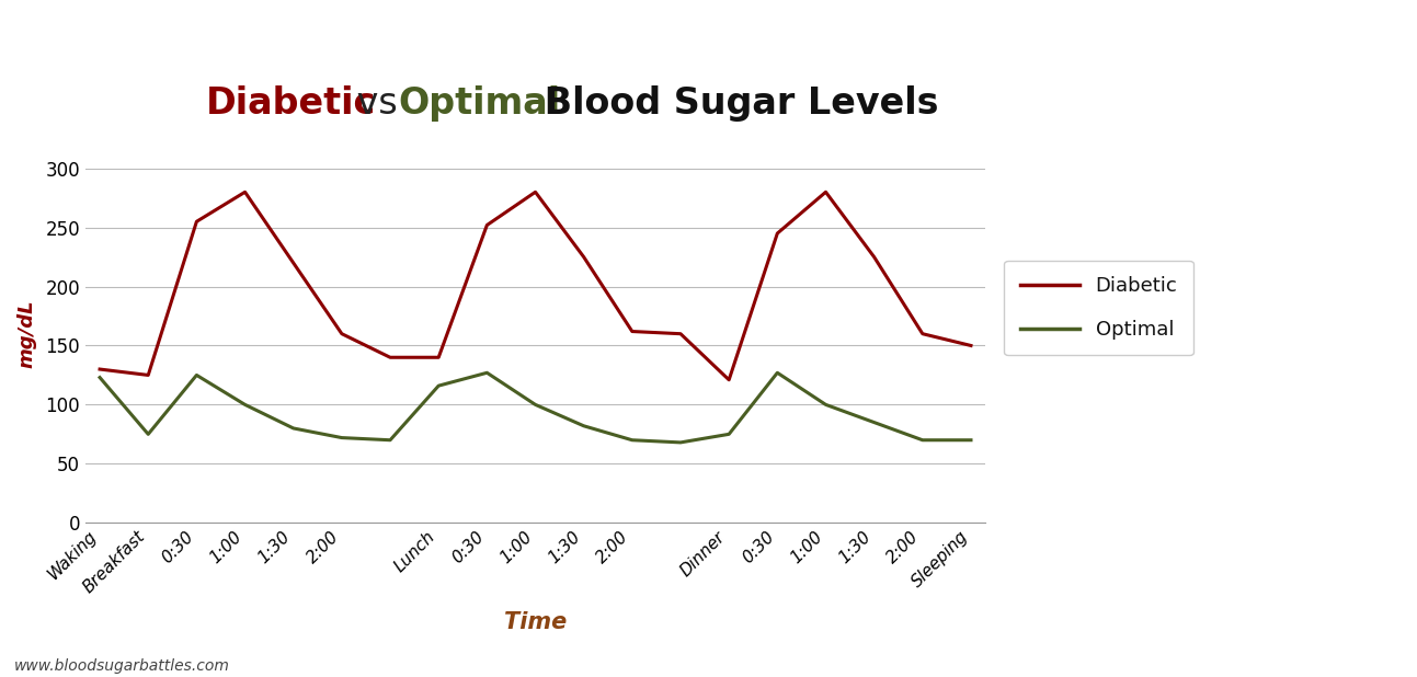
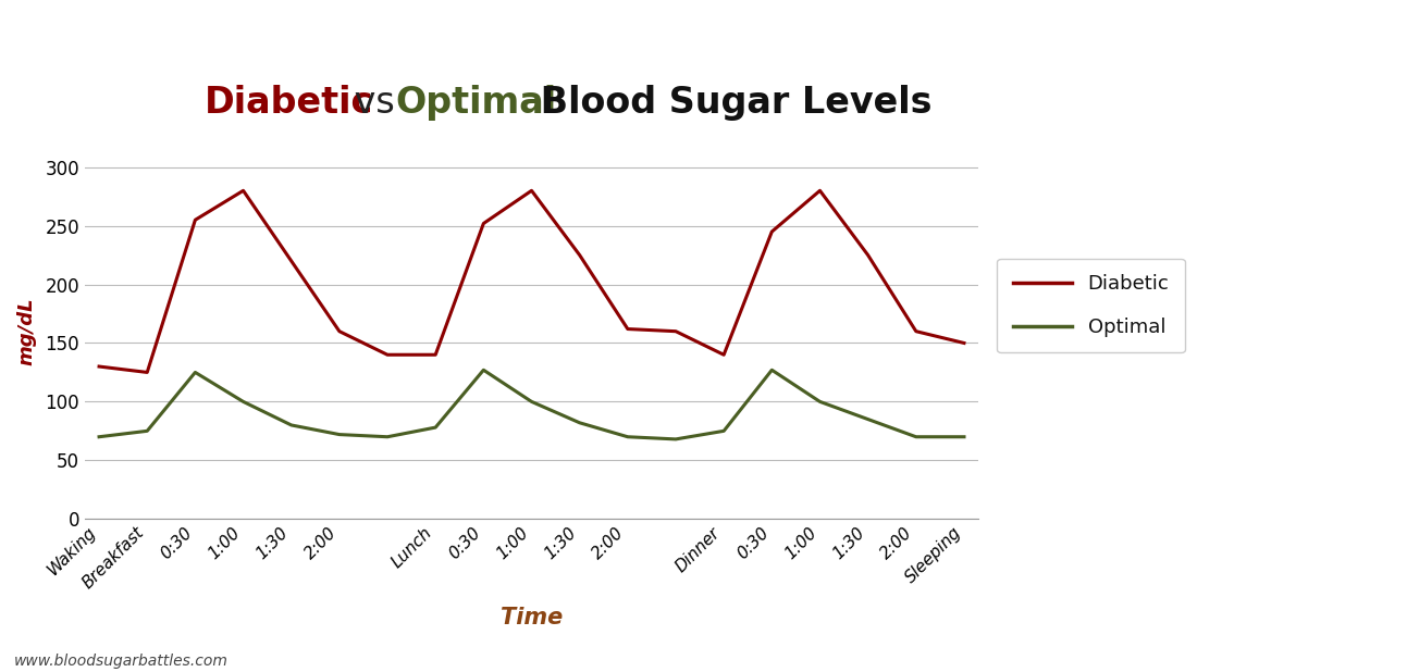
Optimal/Waking: 123 -> 70
Optimal/Lunch: 116 -> 78
Diabetic/Dinner: 121 -> 140
